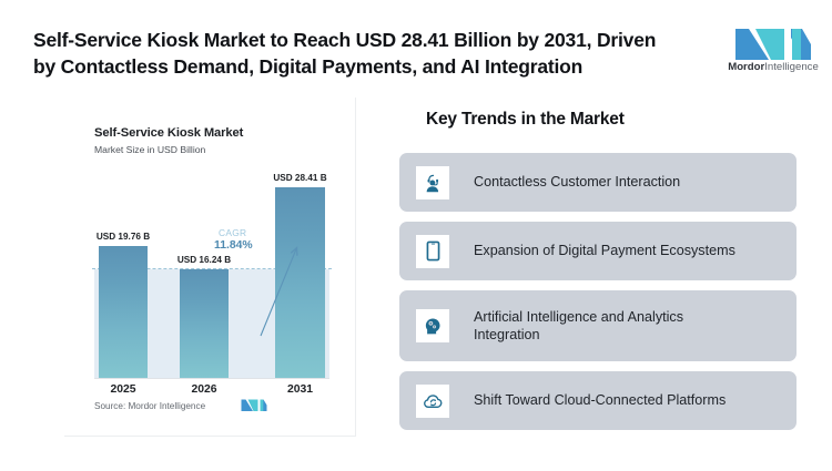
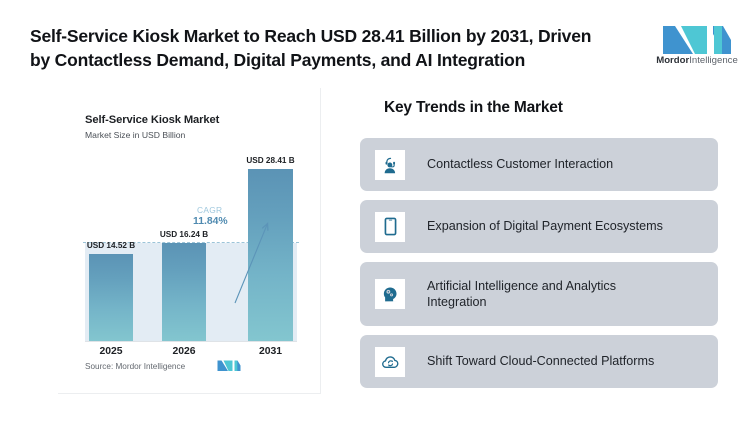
2025: 19.76 -> 14.52
